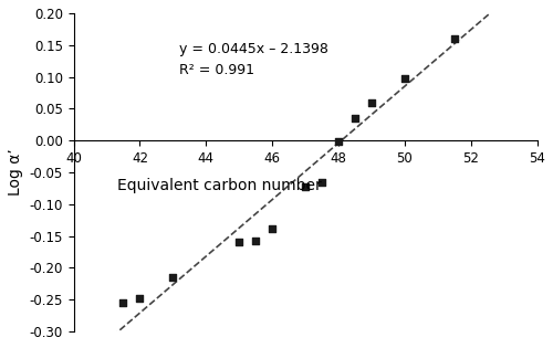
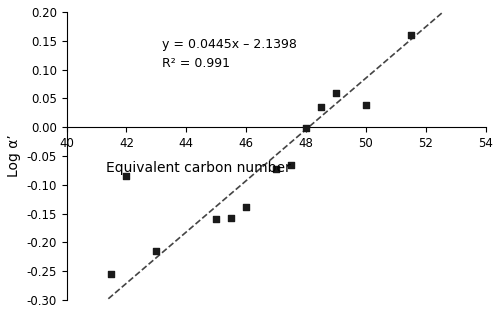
42: -0.248 -> -0.084
50: 0.097 -> 0.038
